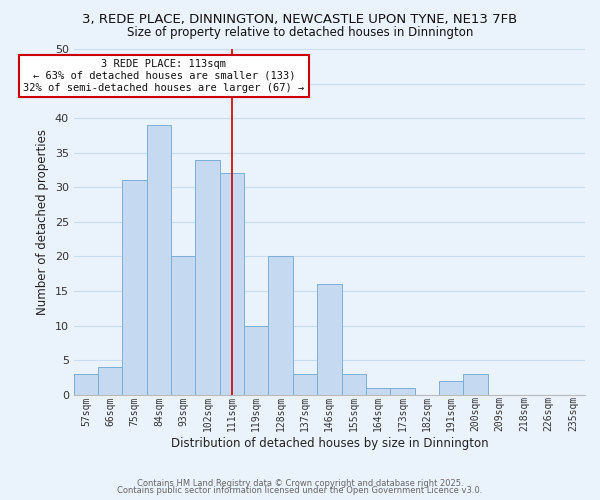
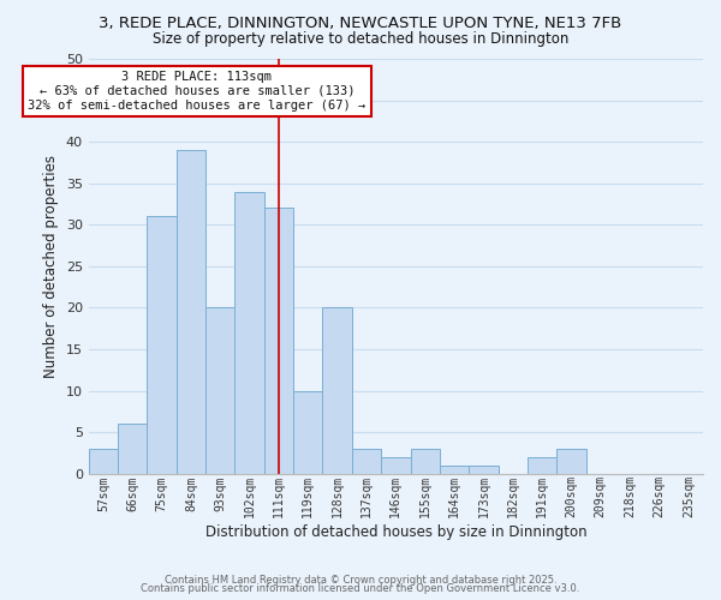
66sqm: 4 -> 6
146sqm: 16 -> 2
